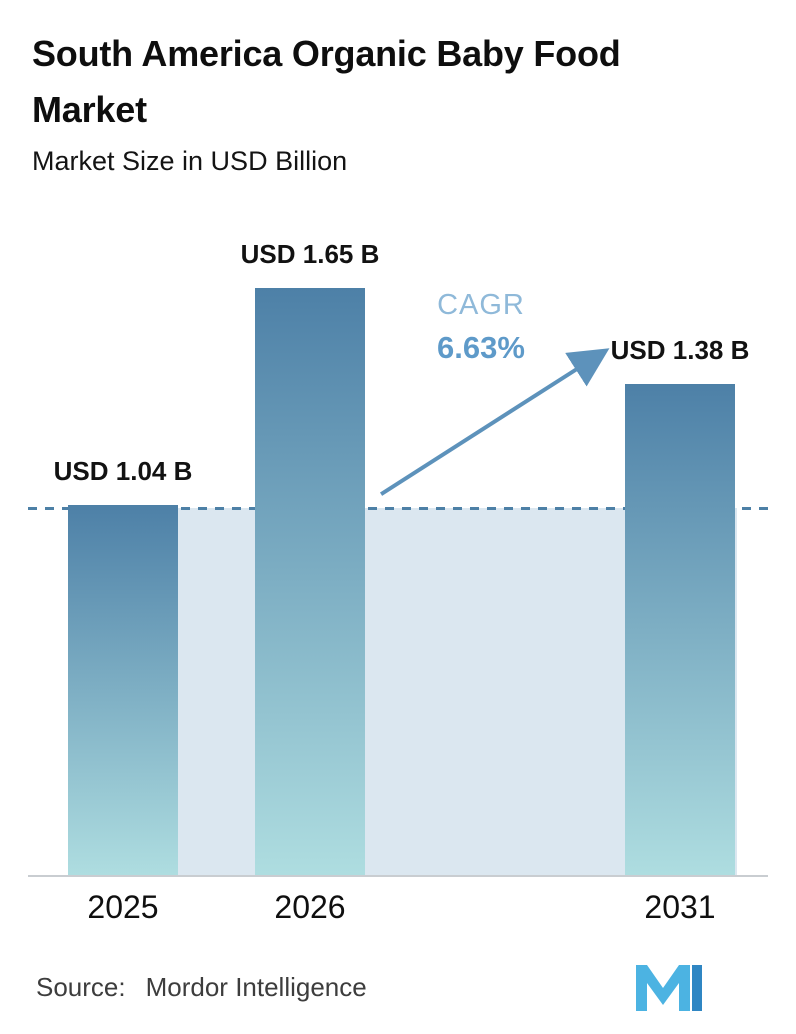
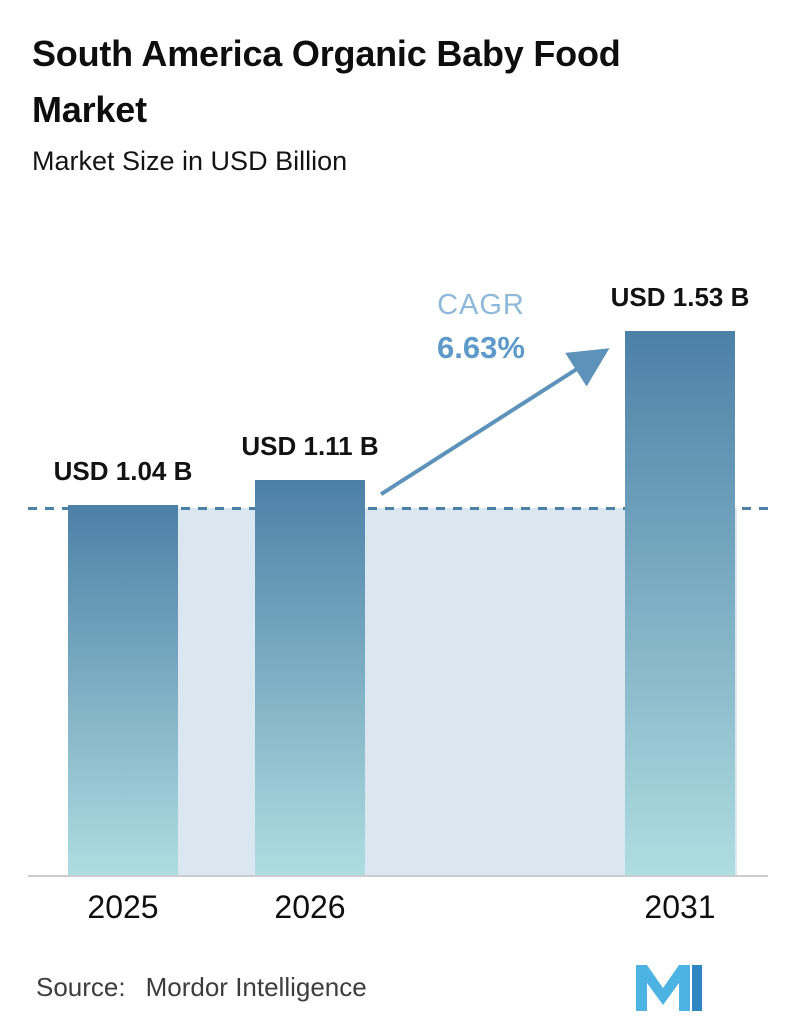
2026: 1.65 -> 1.11
2031: 1.38 -> 1.53
